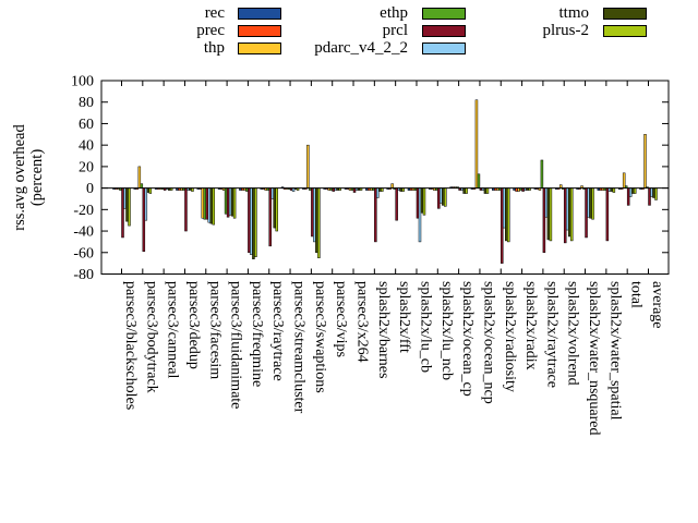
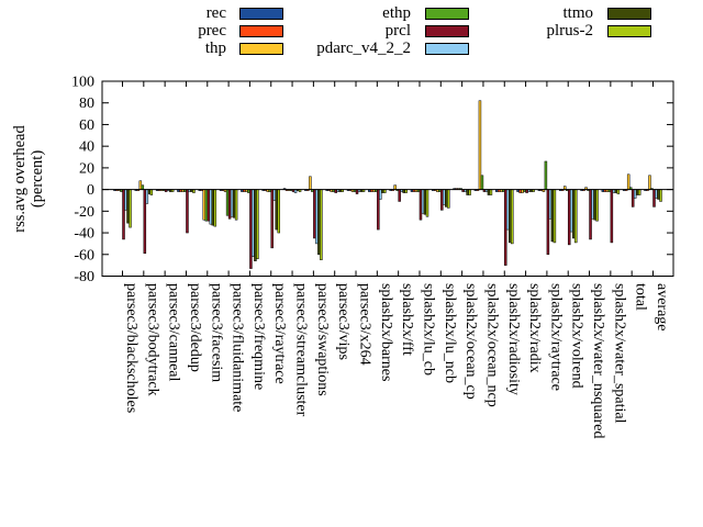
thp/parsec3/bodytrack: 20 -> 10
pdarc_v4_2_2/parsec3/bodytrack: -30 -> -10
prcl/parsec3/freqmine: -60 -> -70
thp/parsec3/swaptions: 40 -> 10
prcl/splash2x/barnes: -50 -> -40
prcl/splash2x/fft: -30 -> -10
pdarc_v4_2_2/splash2x/lu_cb: -50 -> -20
thp/average: 50 -> 10
